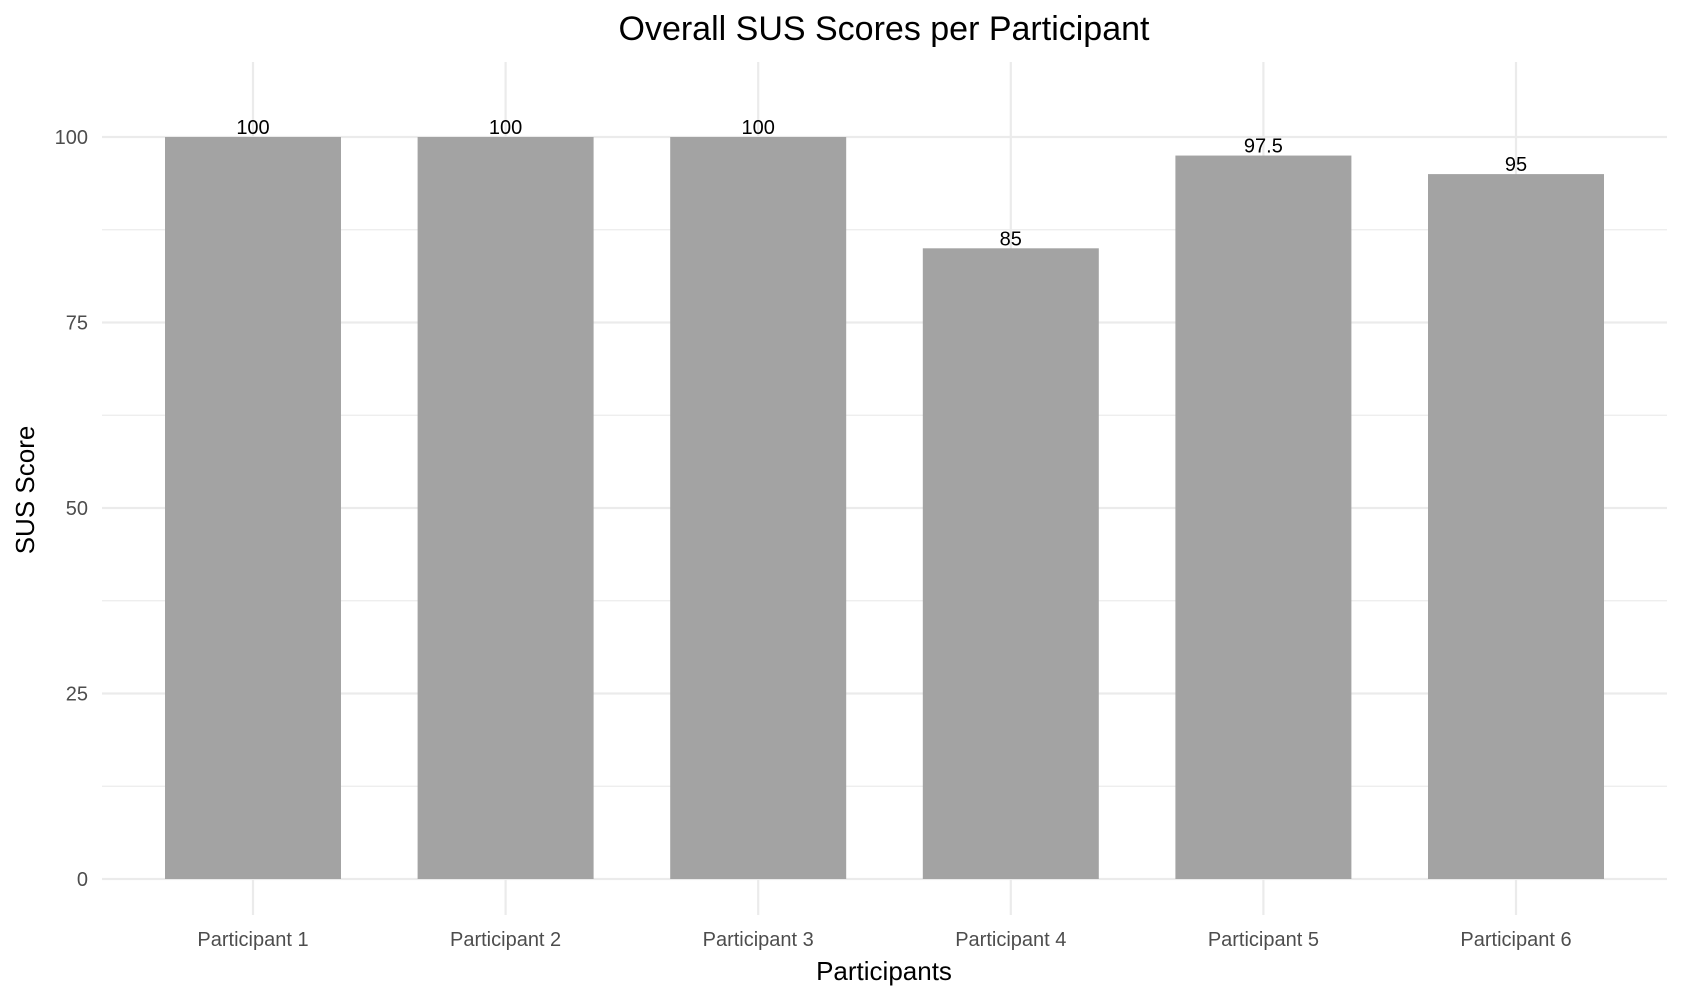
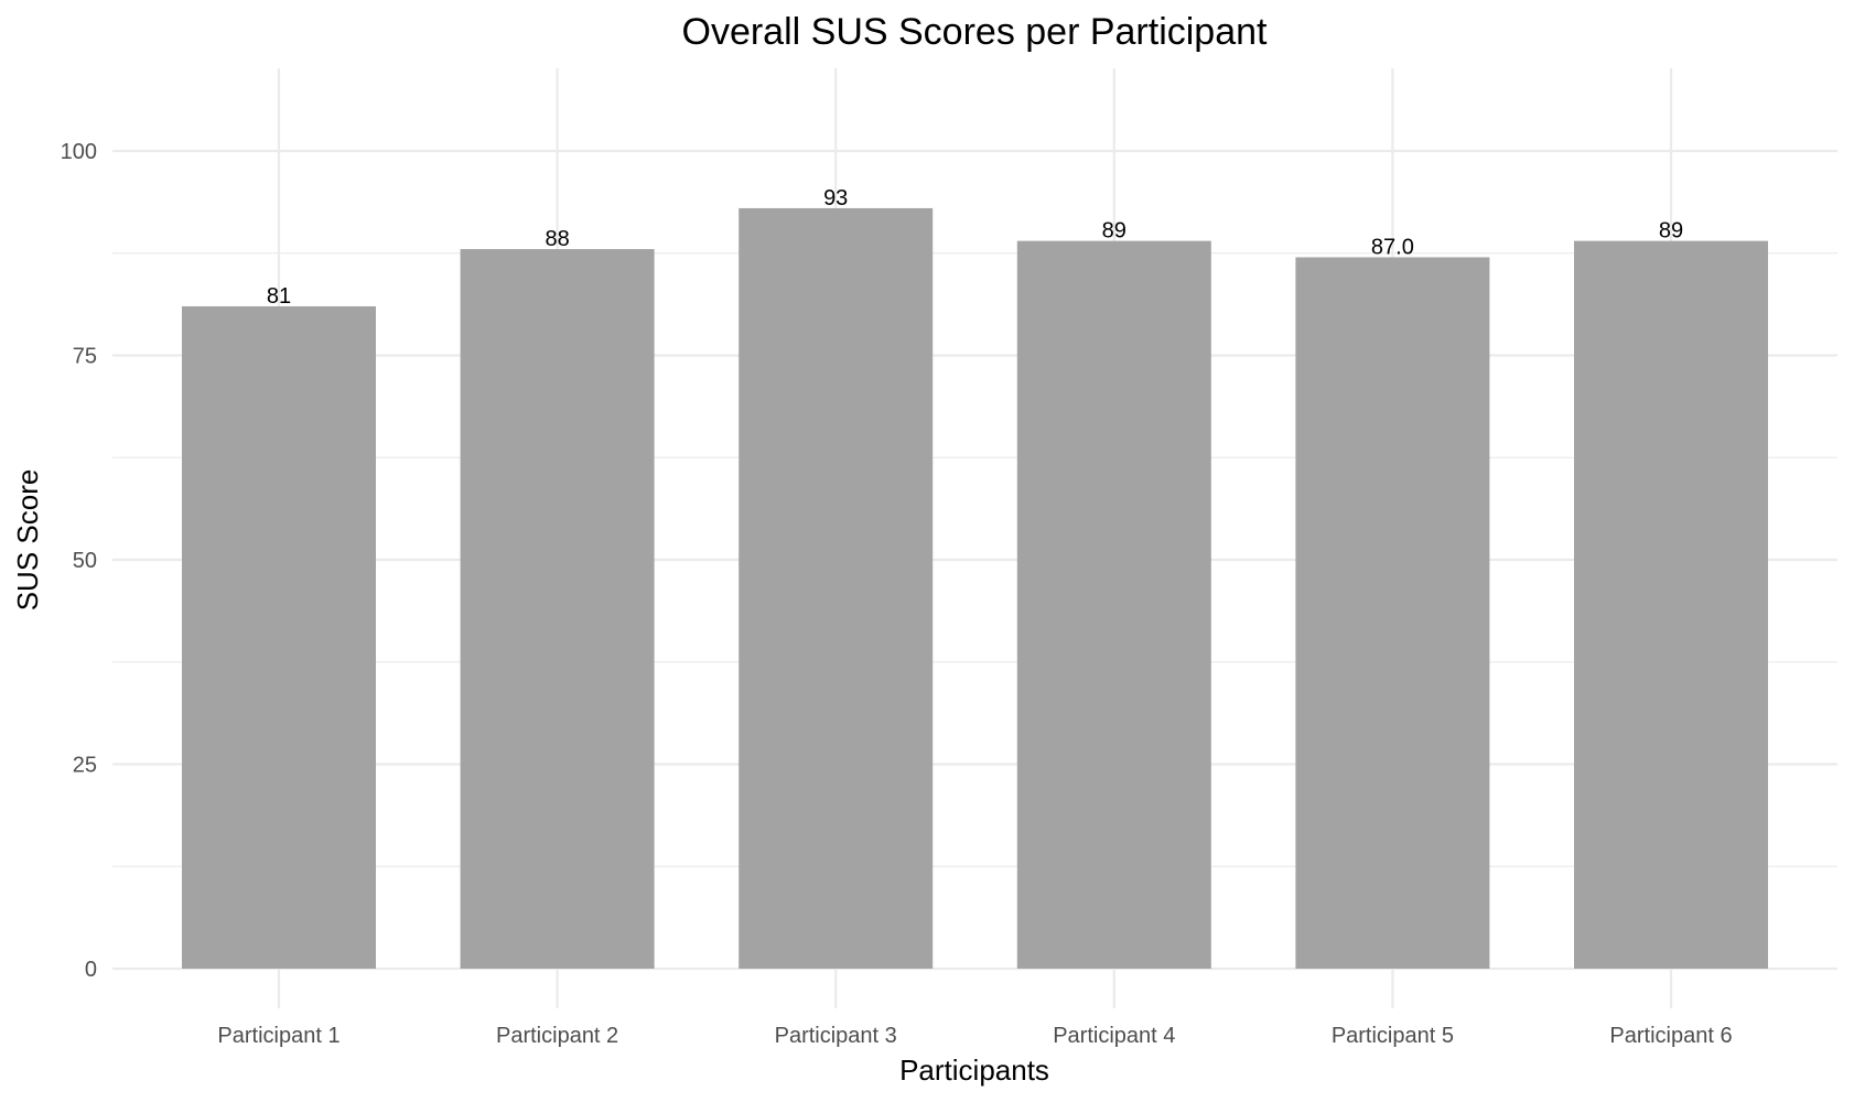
Participant 1: 100 -> 81
Participant 2: 100 -> 88
Participant 3: 100 -> 93
Participant 4: 85 -> 89
Participant 5: 97.5 -> 87.0
Participant 6: 95 -> 89
